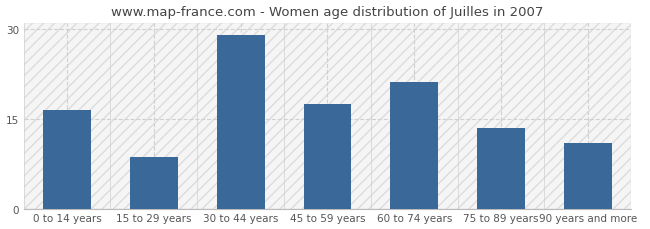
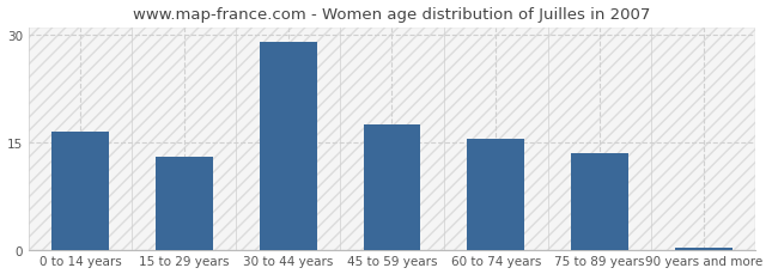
15 to 29 years: 8.6 -> 13.0
60 to 74 years: 21.2 -> 15.5
90 years and more: 11.0 -> 0.3
